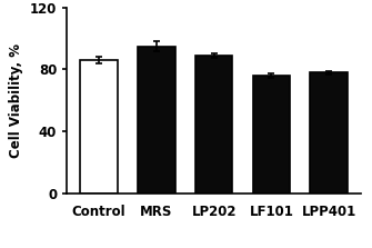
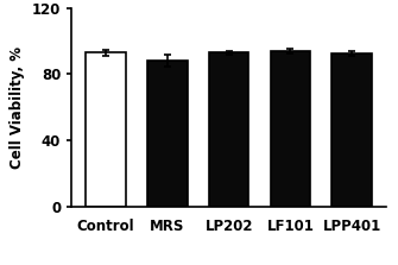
Control: 86 -> 93
MRS: 95 -> 88
LP202: 89 -> 93
LF101: 76 -> 94
LPP401: 78 -> 92
